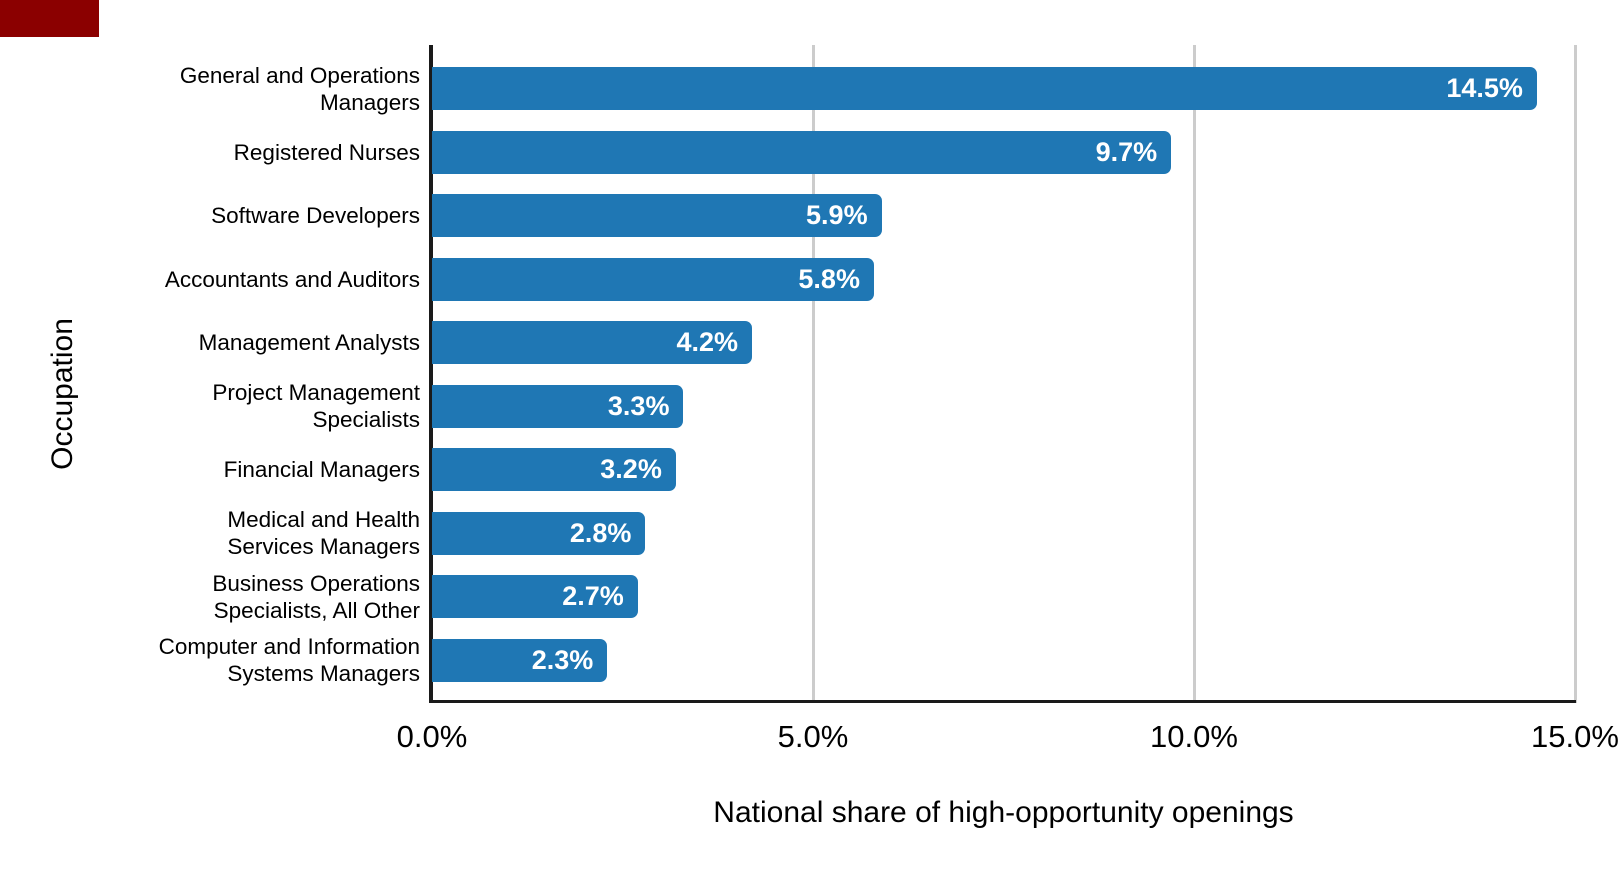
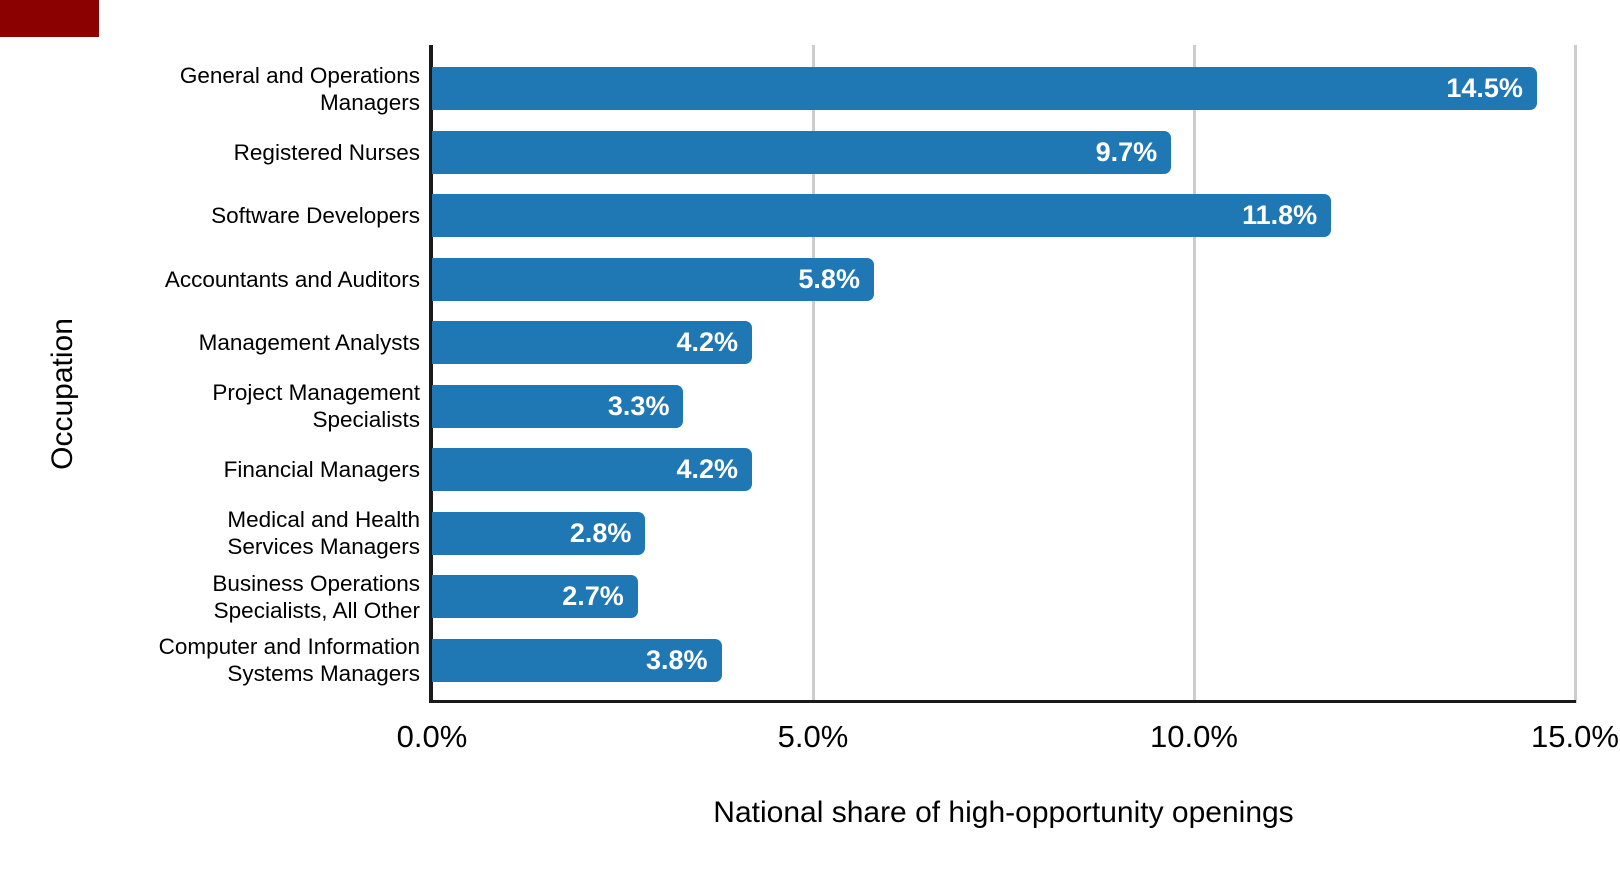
Software Developers: 5.9% -> 11.8%
Financial Managers: 3.2% -> 4.2%
Computer and Information Systems Managers: 2.3% -> 3.8%
